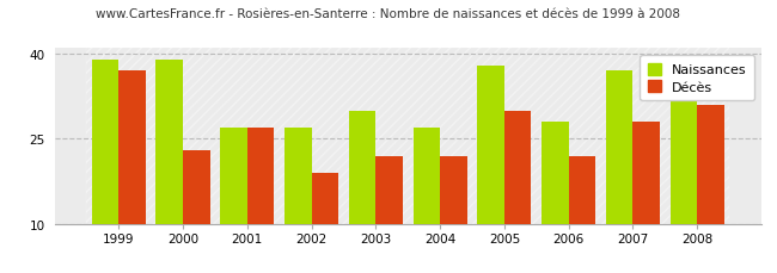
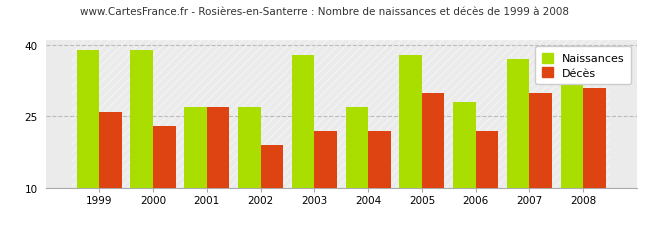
Décès/1999: 37 -> 26
Naissances/2003: 30 -> 38
Décès/2007: 28 -> 30
